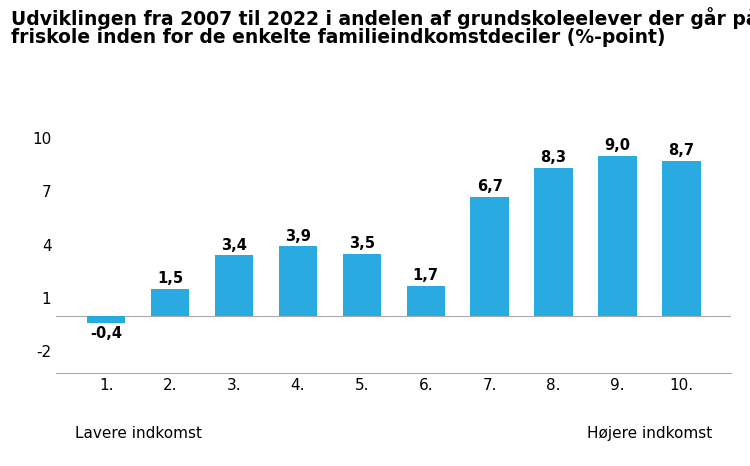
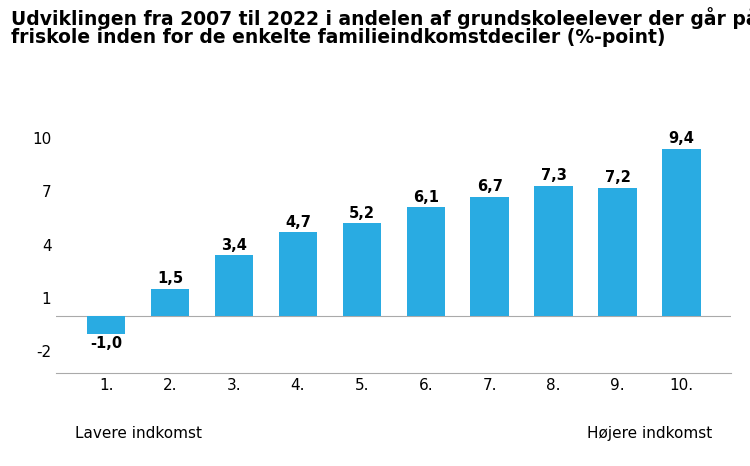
1.: -0,4 -> -1,0
4.: 3,9 -> 4,7
5.: 3,5 -> 5,2
6.: 1,7 -> 6,1
8.: 8,3 -> 7,3
9.: 9,0 -> 7,2
10.: 8,7 -> 9,4
